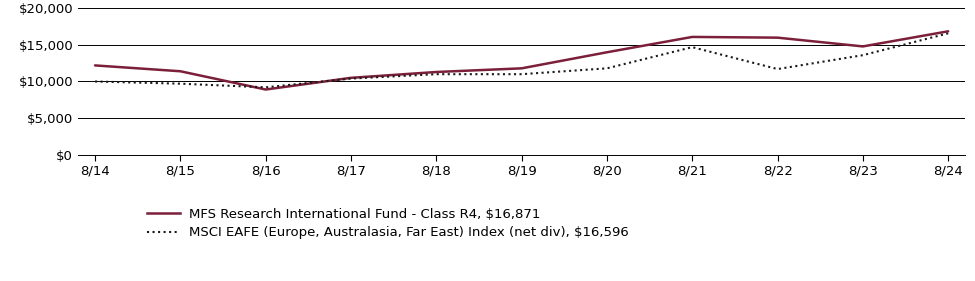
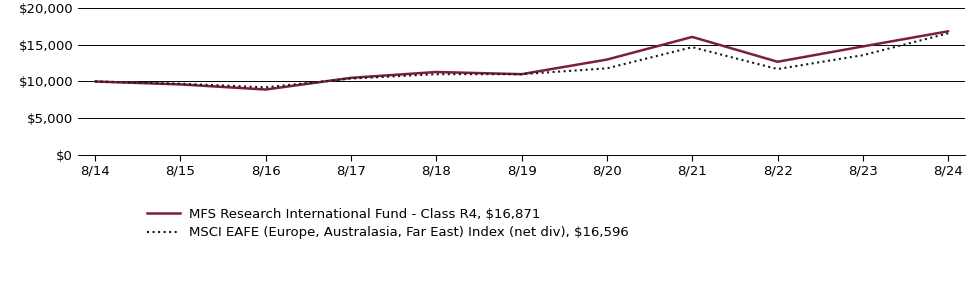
MFS Research International Fund - Class R4, $16,871/8/14: $12,200 -> $10,000
MFS Research International Fund - Class R4, $16,871/8/15: $11,400 -> $9,600
MFS Research International Fund - Class R4, $16,871/8/19: $11,800 -> $11,000
MFS Research International Fund - Class R4, $16,871/8/20: $14,000 -> $13,000
MFS Research International Fund - Class R4, $16,871/8/22: $16,000 -> $12,700
